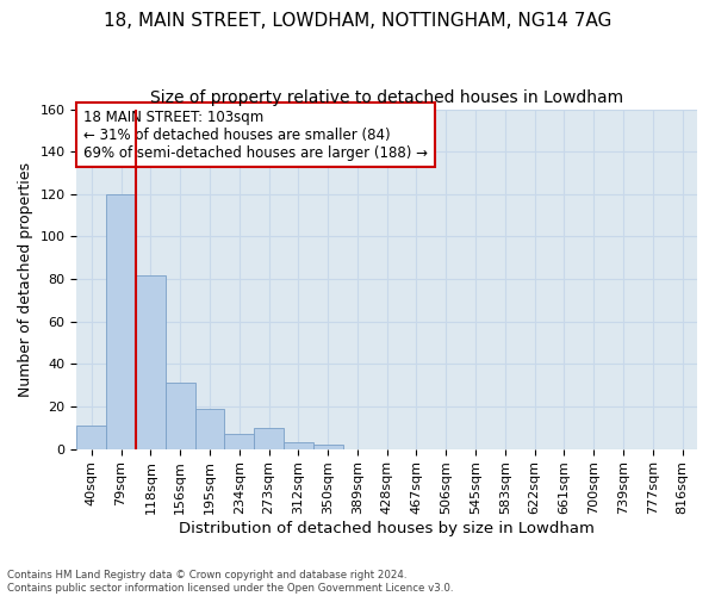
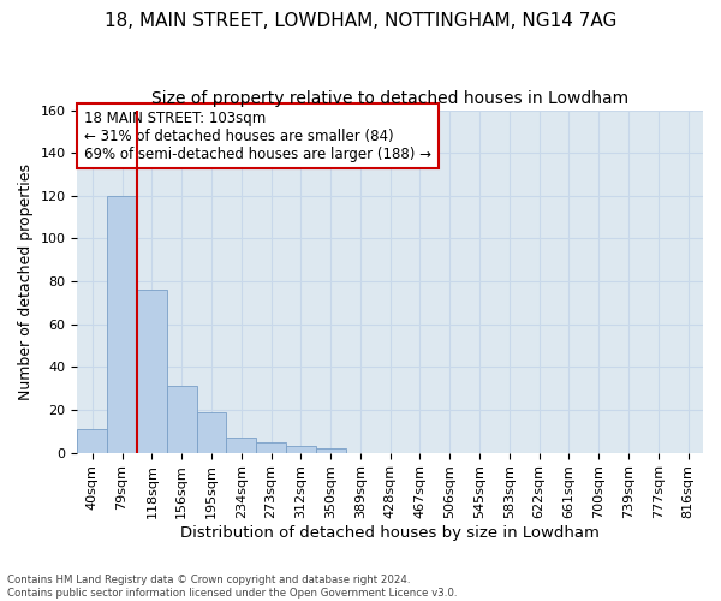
118sqm: 82 -> 76
273sqm: 10 -> 5
